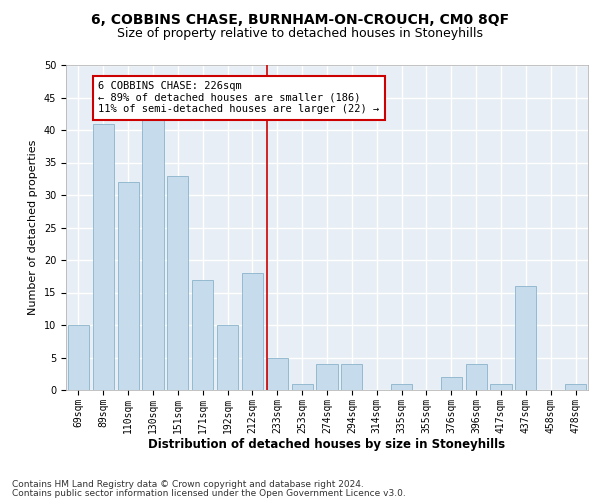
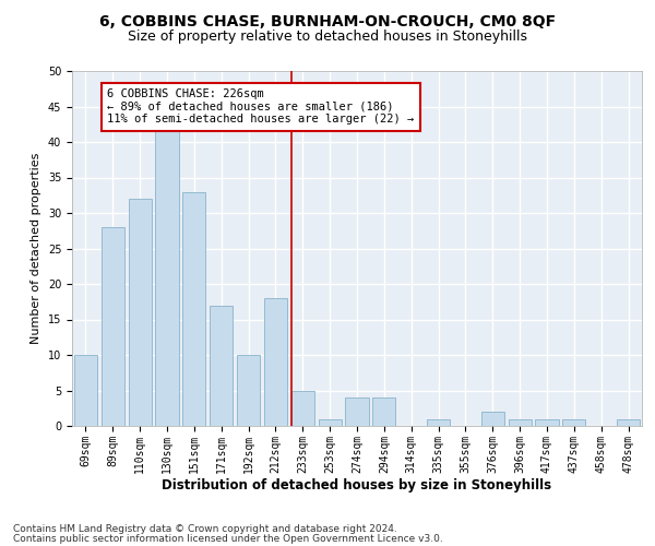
89sqm: 41 -> 28
396sqm: 4 -> 1
437sqm: 16 -> 1
